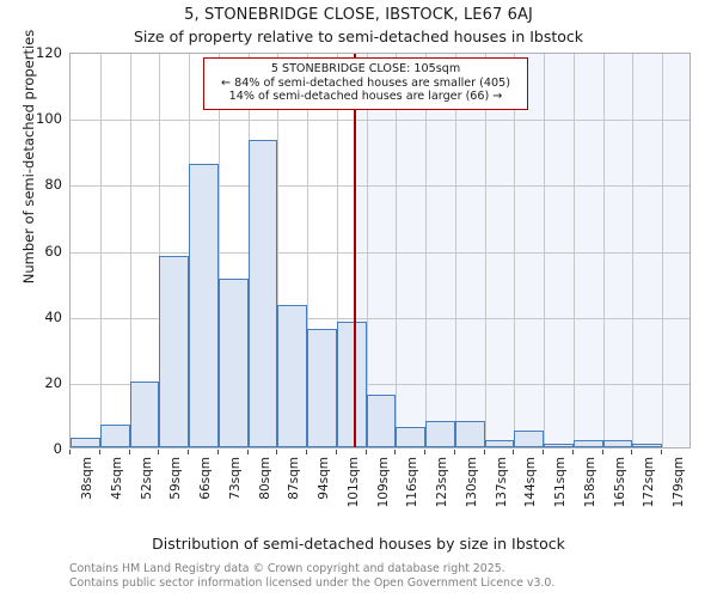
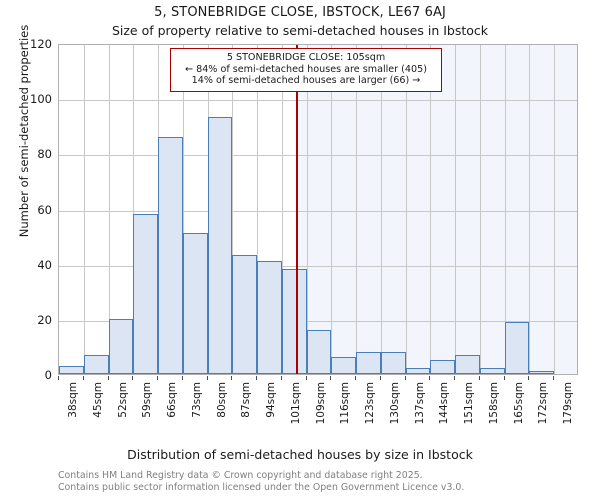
94sqm: 36 -> 41
151sqm: 1 -> 7
165sqm: 2 -> 19
